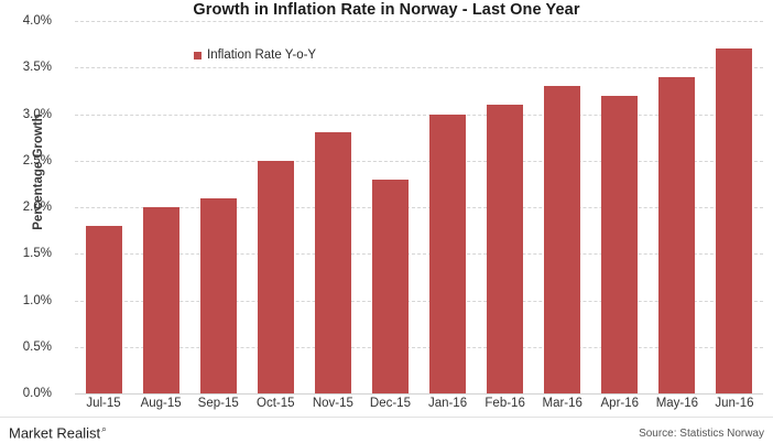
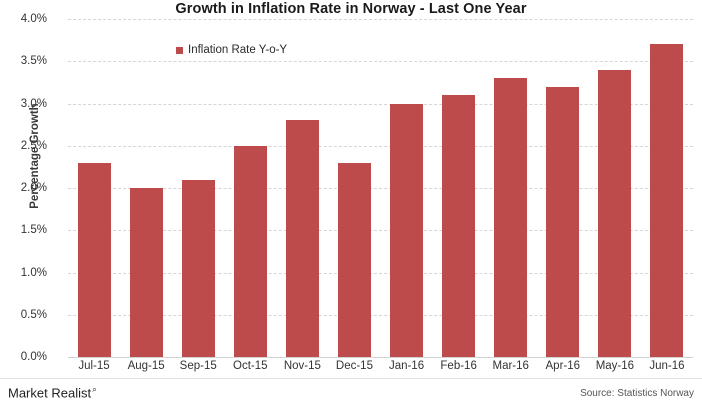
Jul-15: 1.8% -> 2.3%
